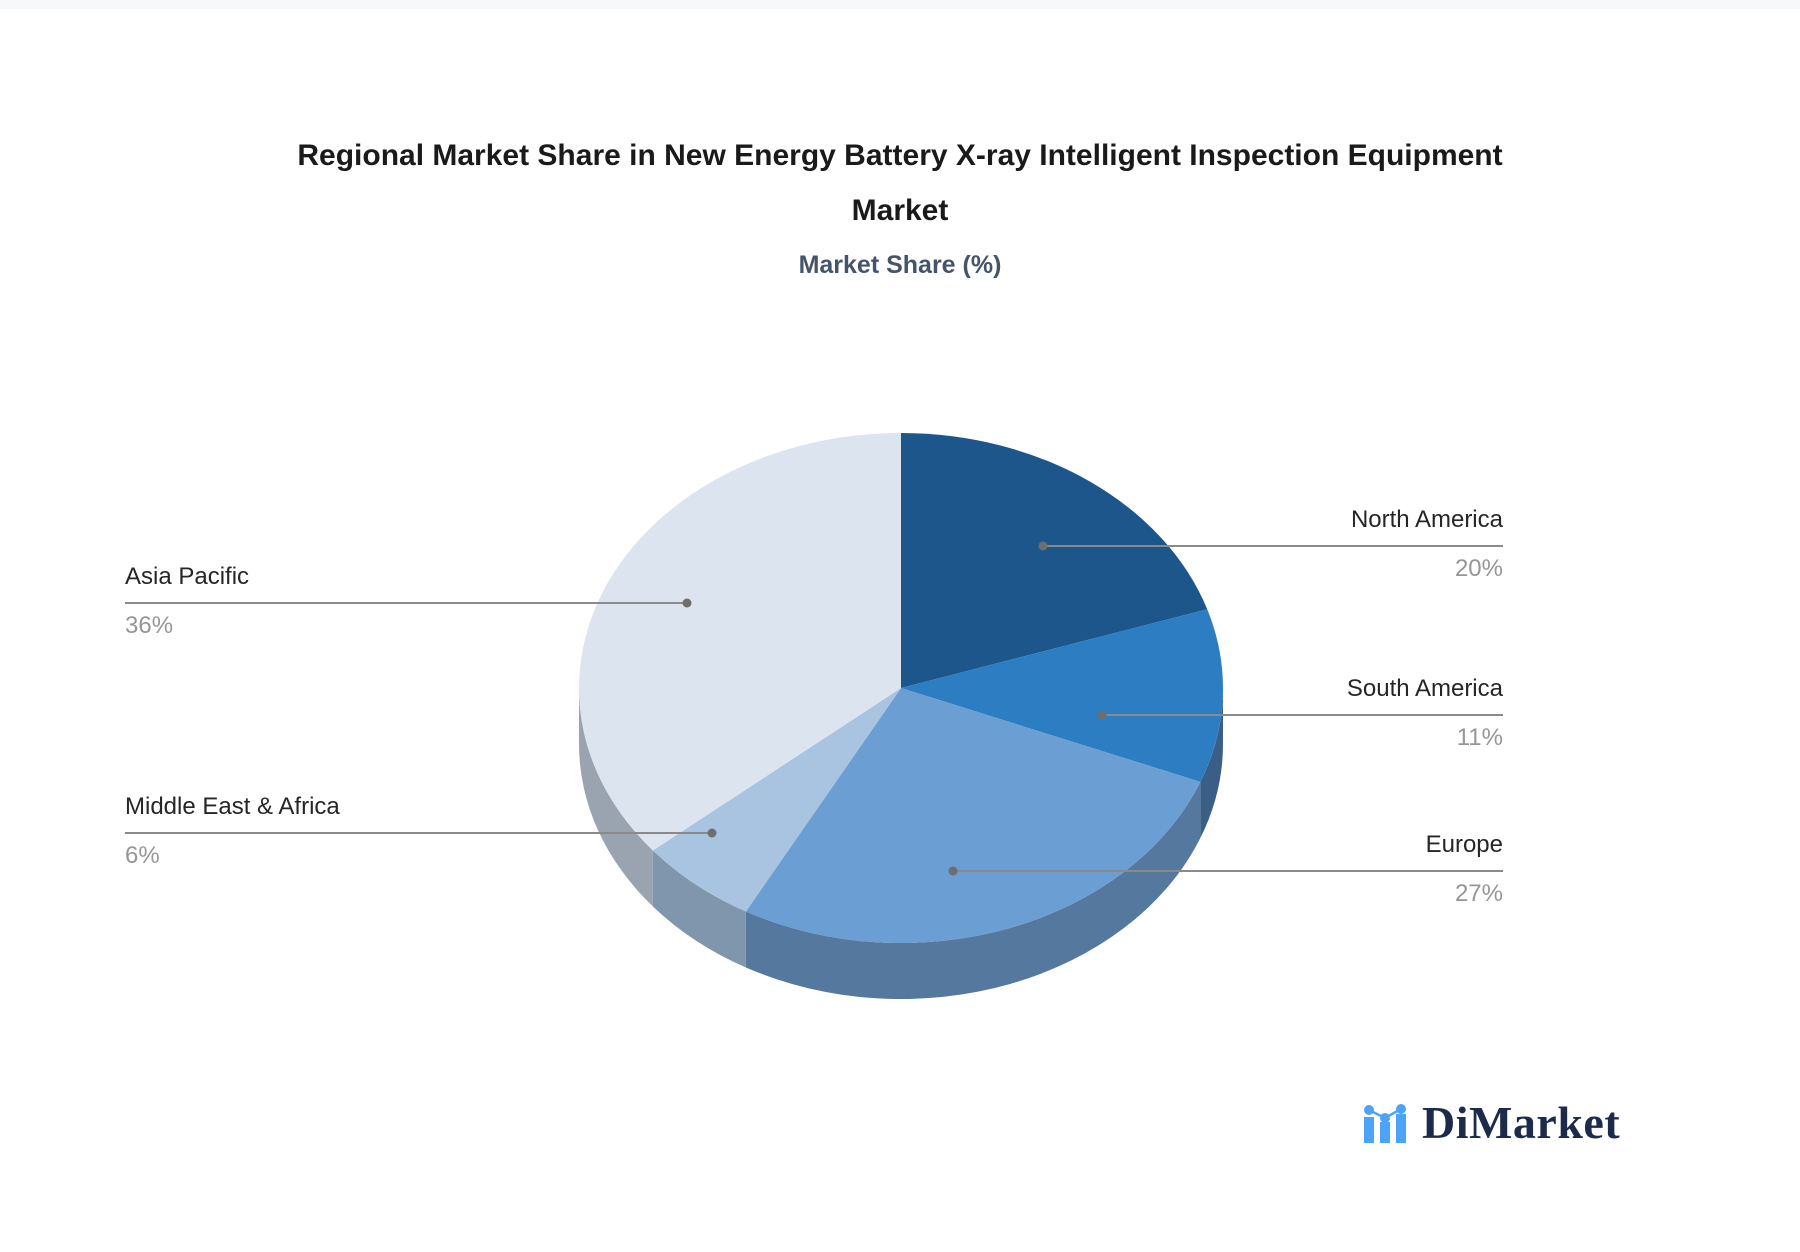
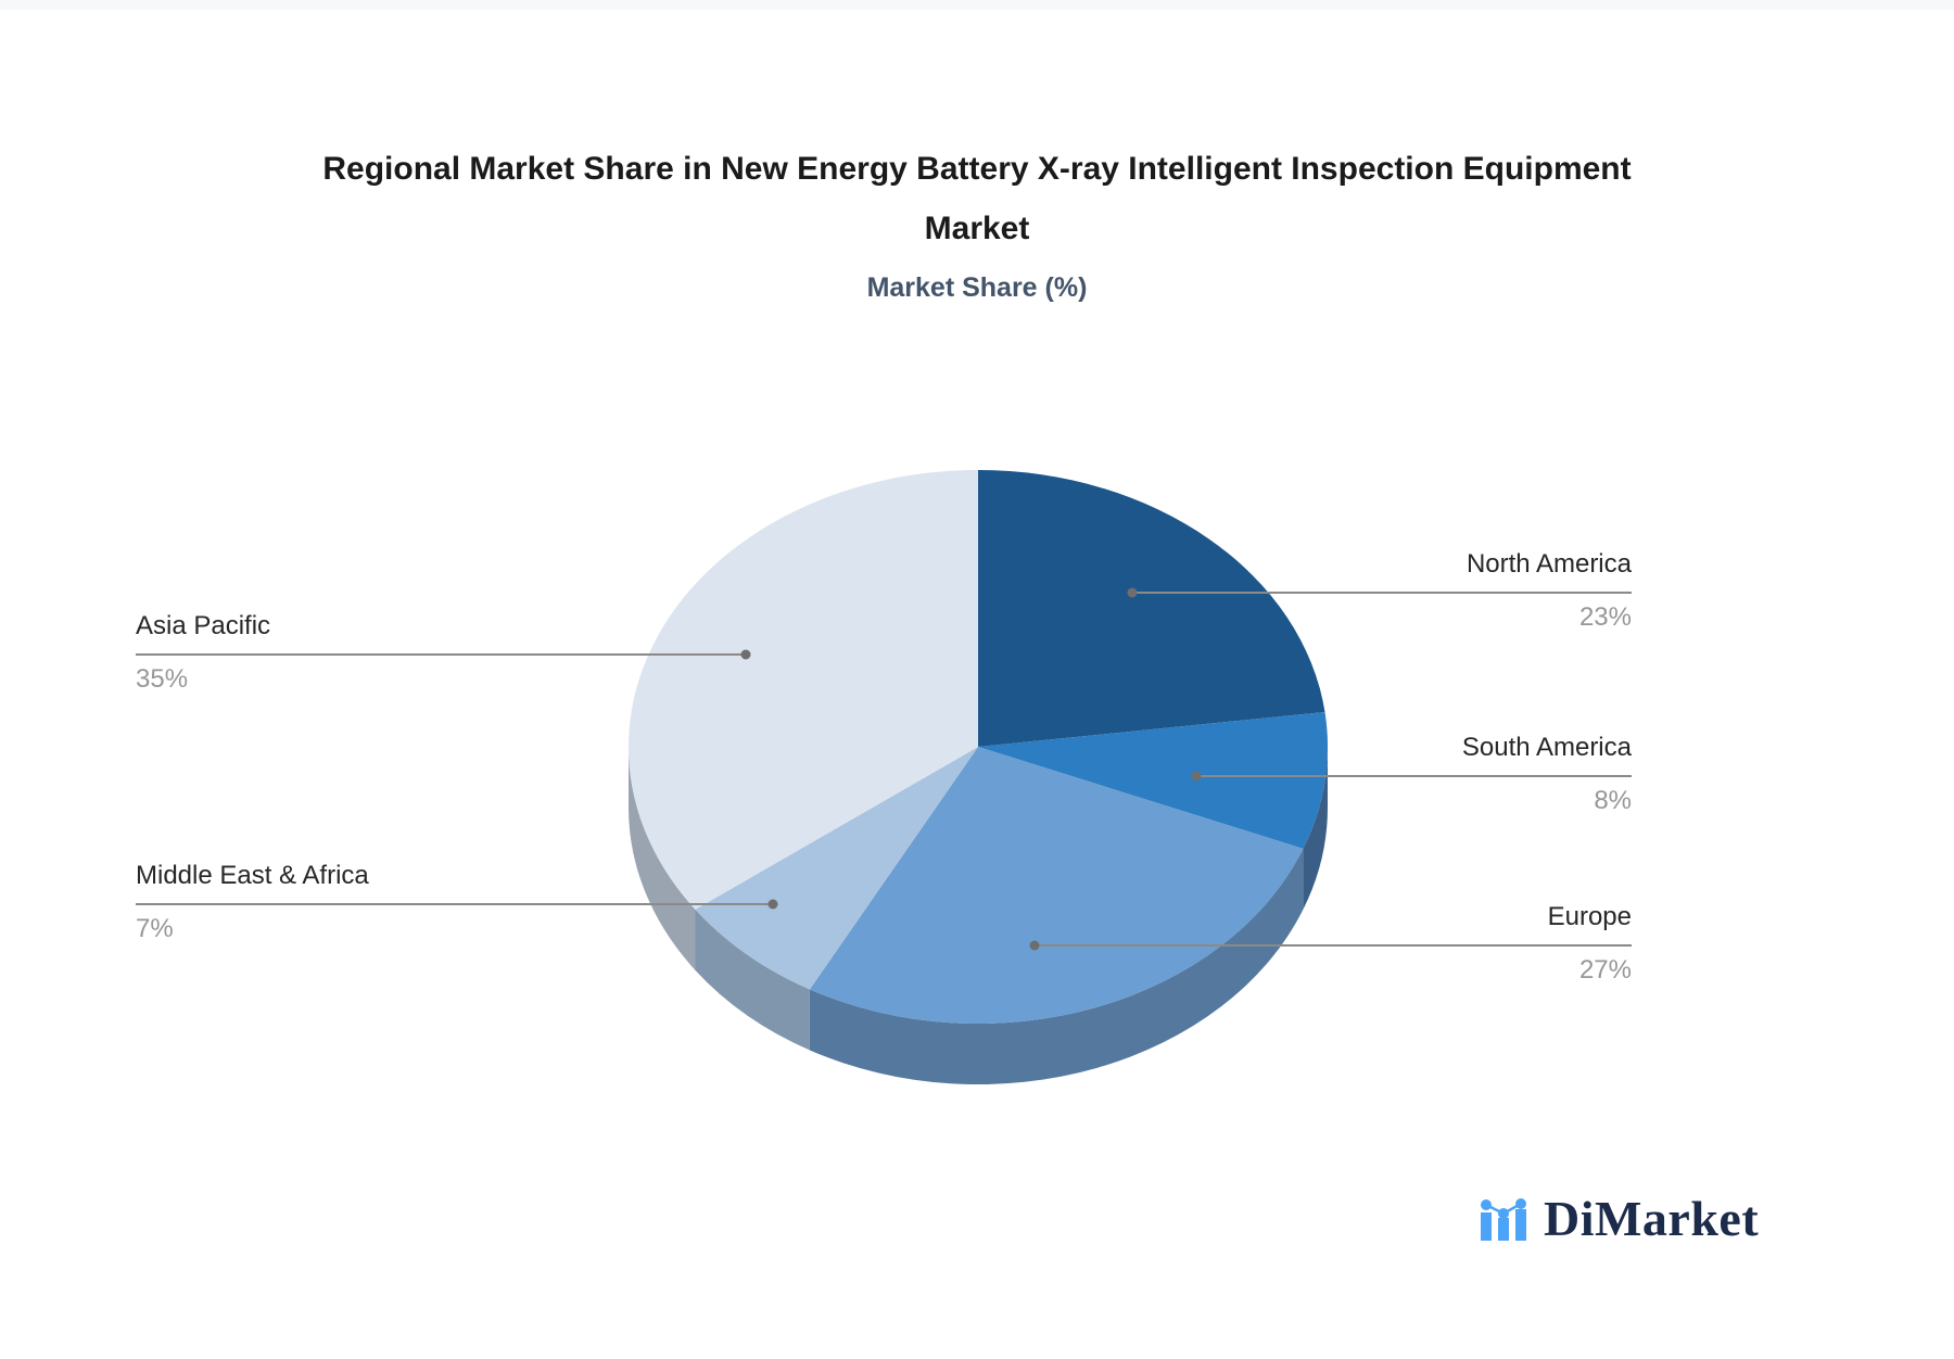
North America: 20% -> 23%
South America: 11% -> 8%
Middle East & Africa: 6% -> 7%
Asia Pacific: 36% -> 35%
